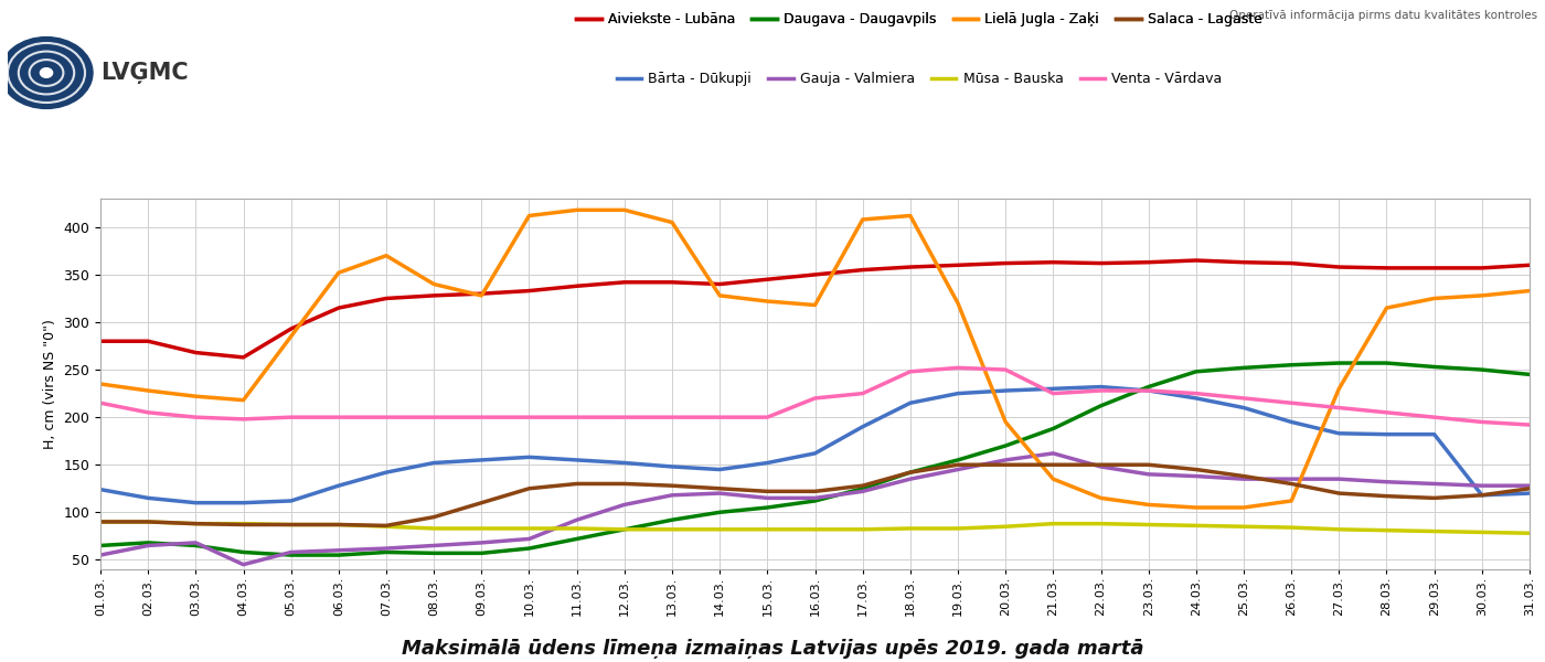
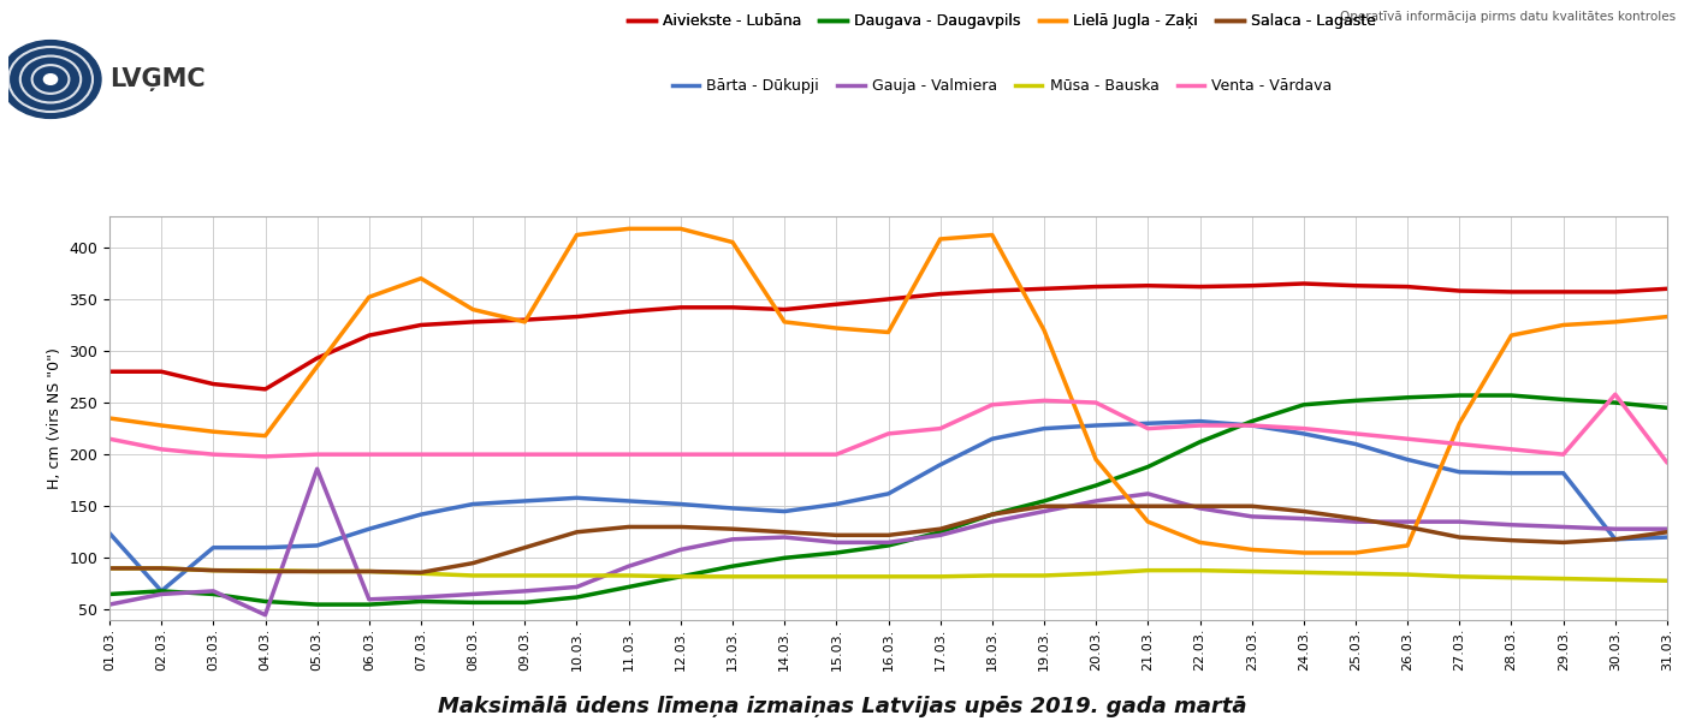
Bārta - Dūkupji/02.03.: 115 -> 68
Gauja - Valmiera/05.03.: 58 -> 186
Venta - Vārdava/30.03.: 195 -> 258
